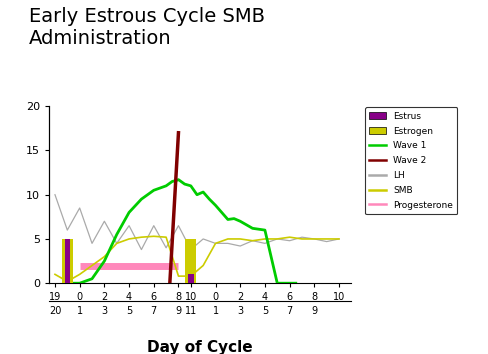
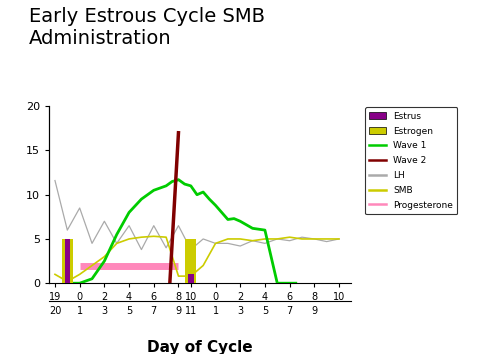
LH/19: 10.0 -> 11.6
